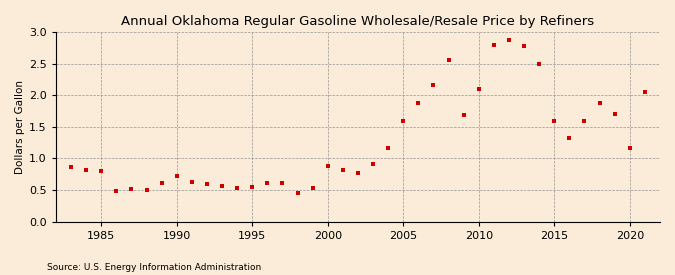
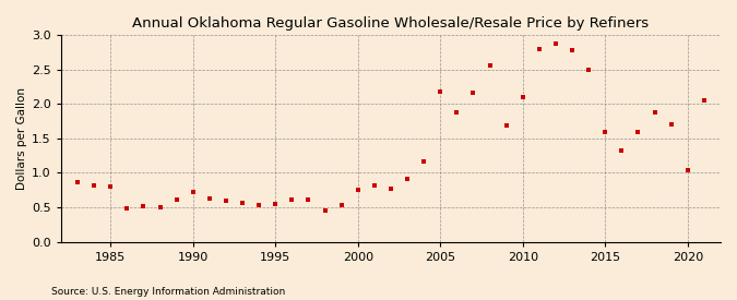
2000: 0.88 -> 0.76
2005: 1.59 -> 2.18
2020: 1.16 -> 1.04
